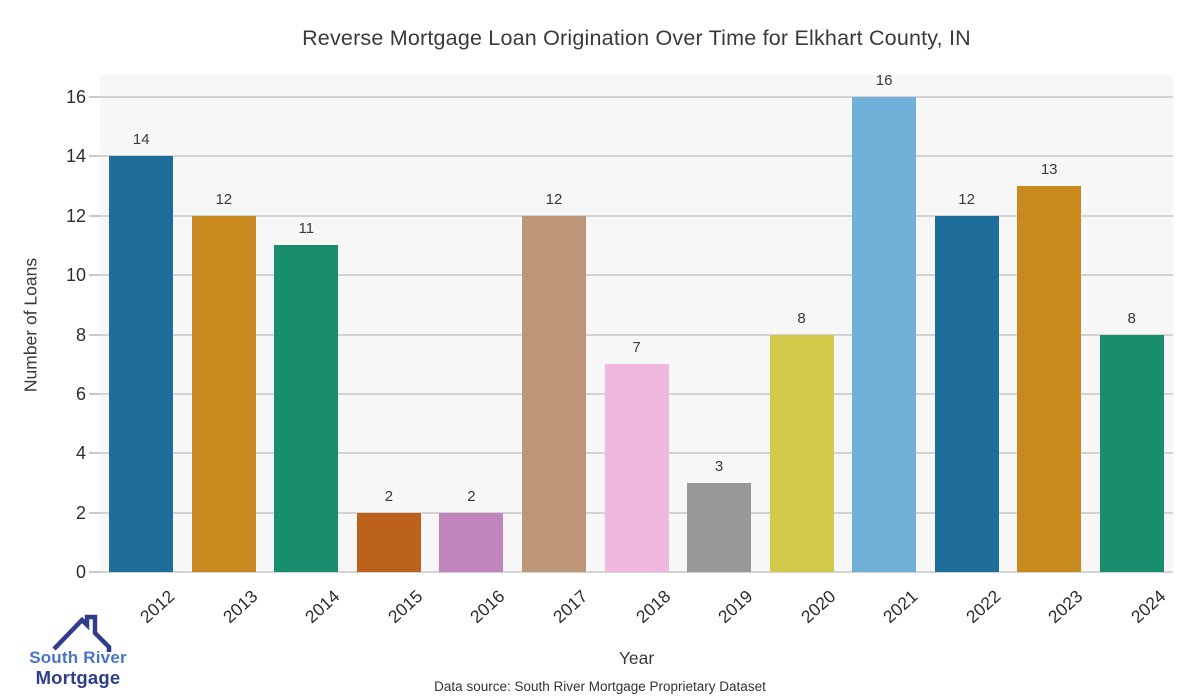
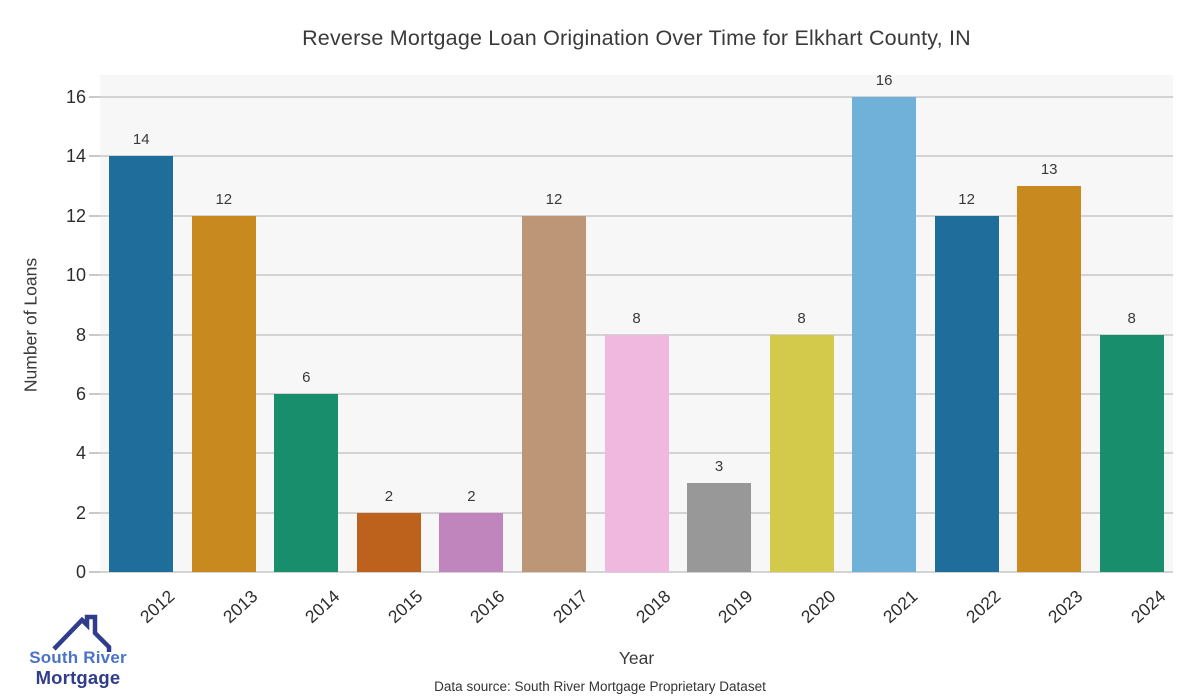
2014: 11 -> 6
2018: 7 -> 8
